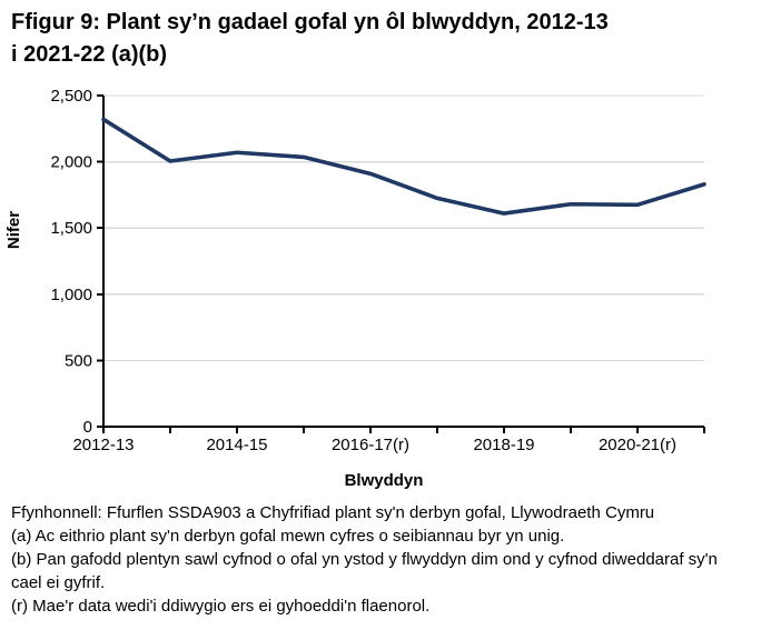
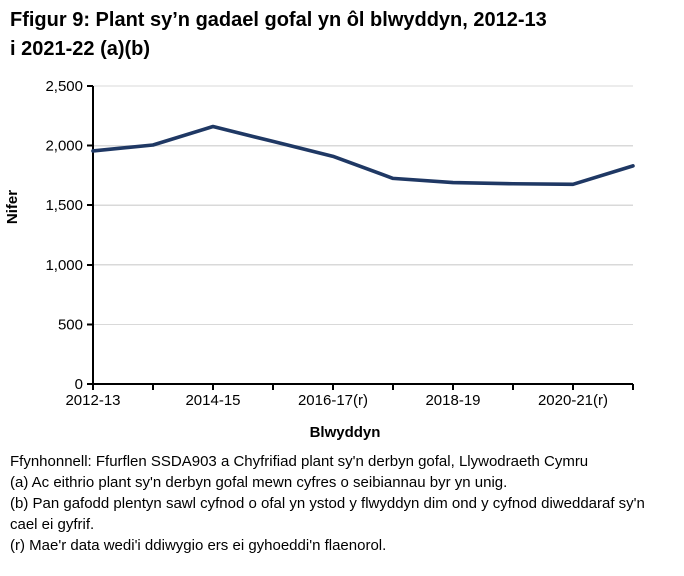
2012-13: 2320 -> 1960
2014-15: 2070 -> 2160
2018-19: 1610 -> 1690
